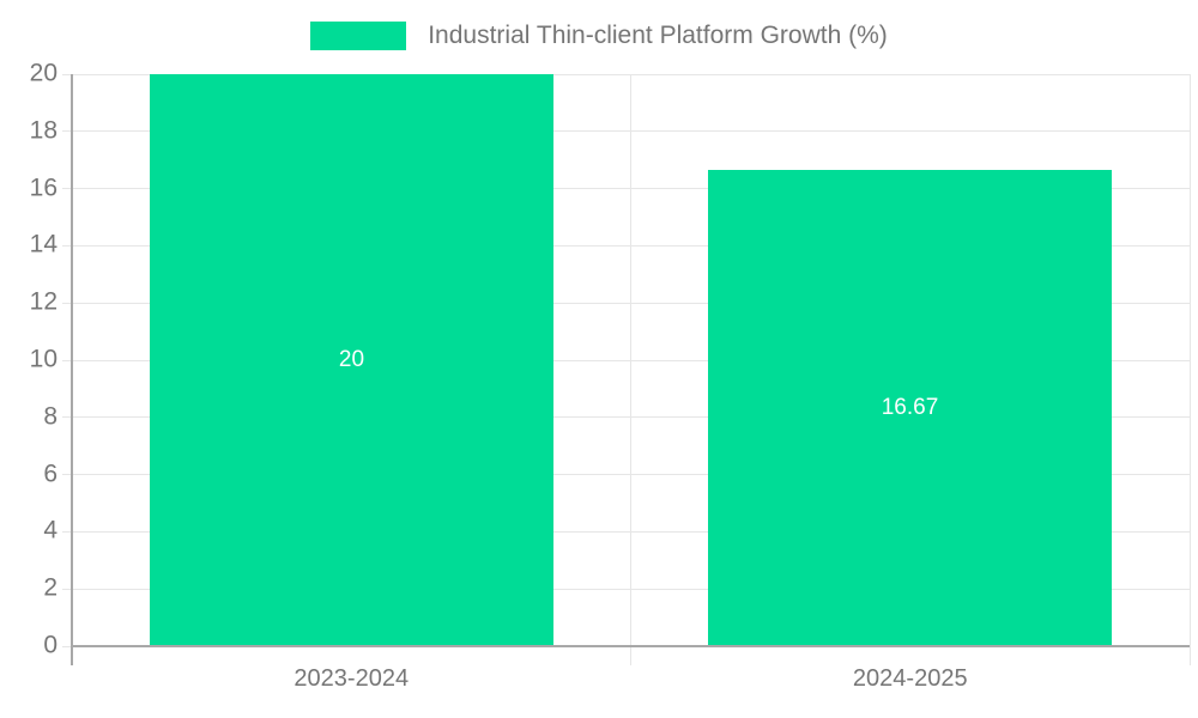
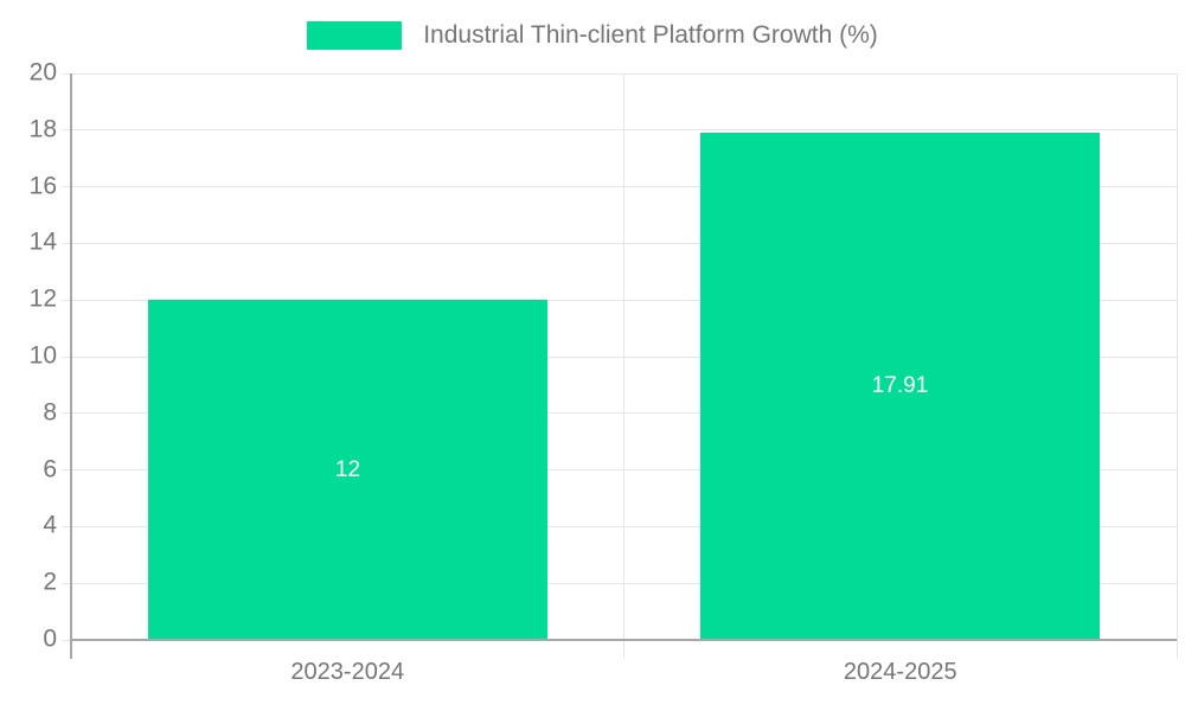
2023-2024: 20 -> 12
2024-2025: 16.67 -> 17.91
